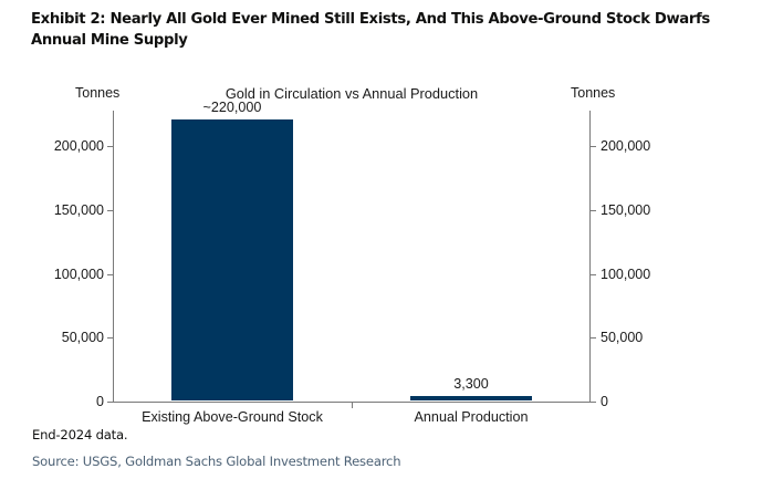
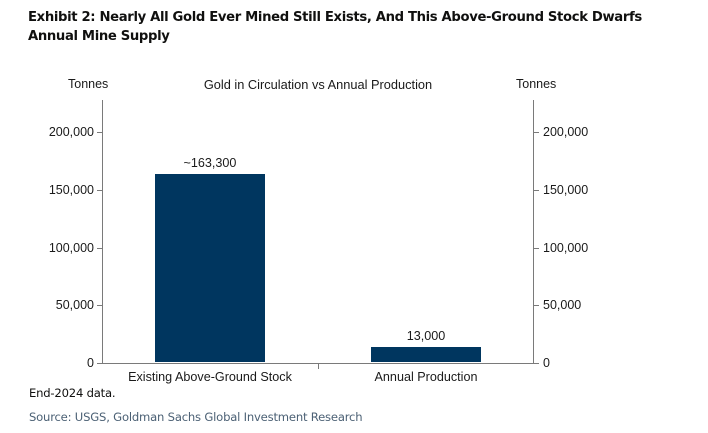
Existing Above-Ground Stock: 220,000 -> 163,300
Annual Production: 3,300 -> 13,000
